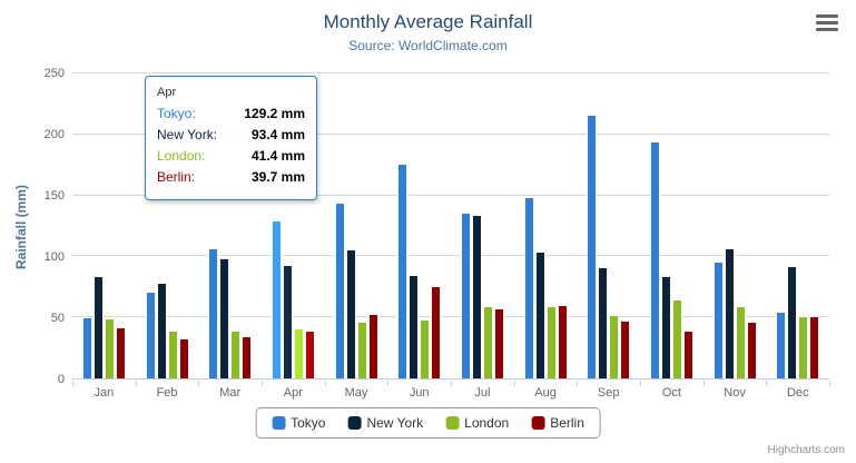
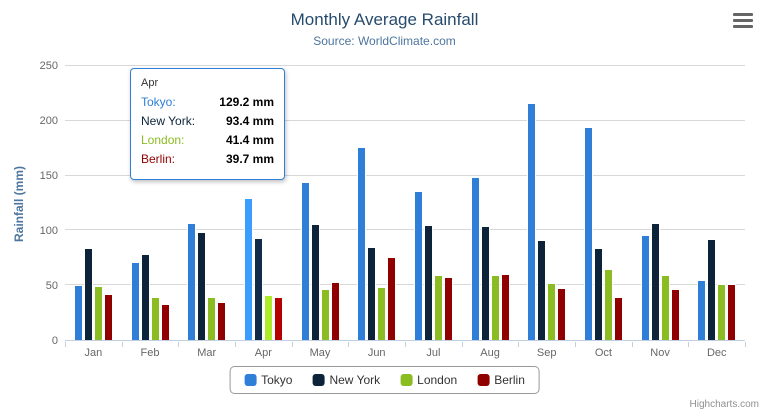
New York/Jul: 134 -> 105
